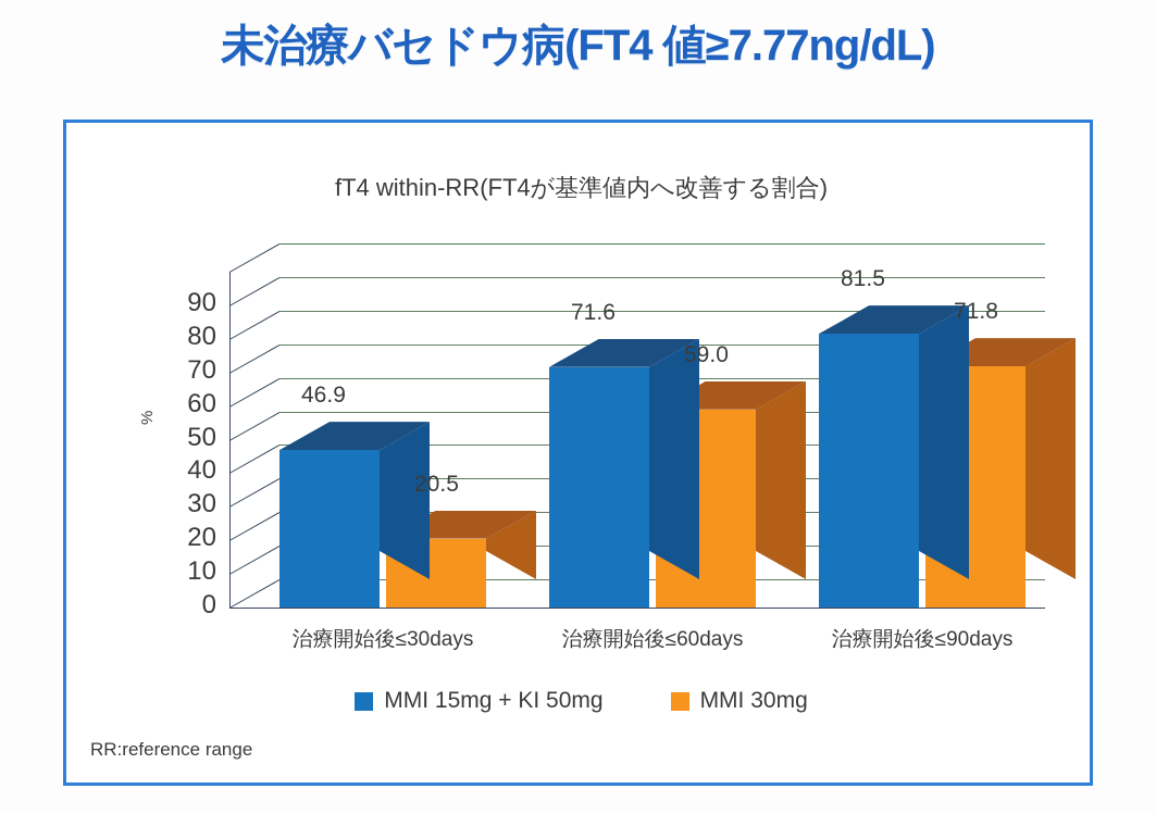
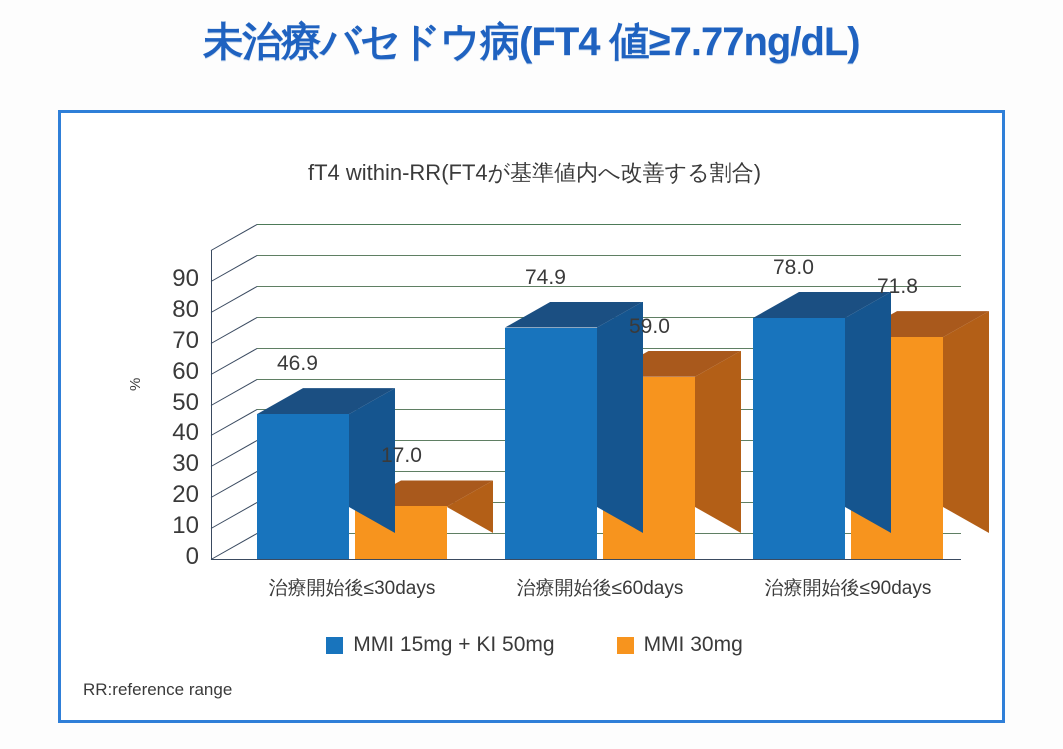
MMI 30mg/治療開始後≤30days: 20.5 -> 17.0
MMI 15mg + KI 50mg/治療開始後≤60days: 71.6 -> 74.9
MMI 15mg + KI 50mg/治療開始後≤90days: 81.5 -> 78.0
